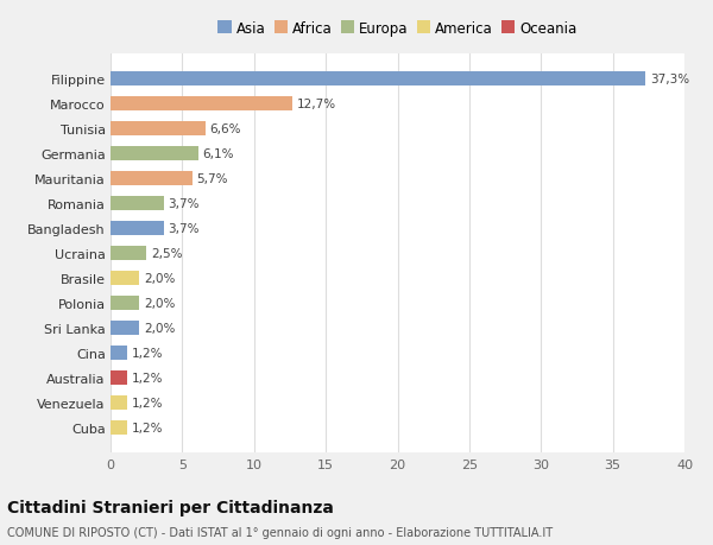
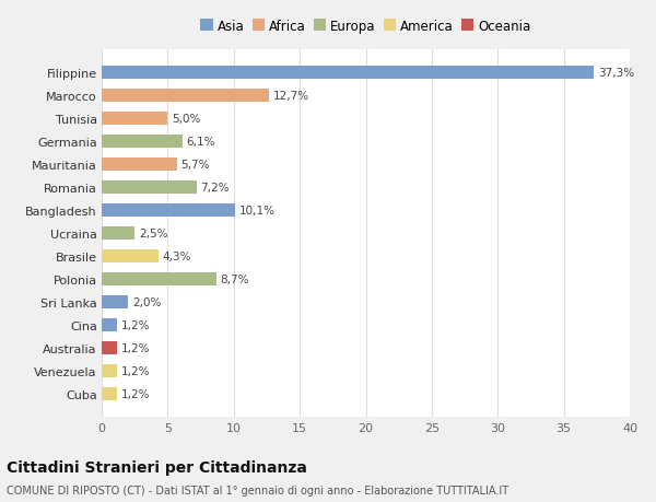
Tunisia: 6,6% -> 5,0%
Romania: 3,7% -> 7,2%
Bangladesh: 3,7% -> 10,1%
Brasile: 2,0% -> 4,3%
Polonia: 2,0% -> 8,7%
